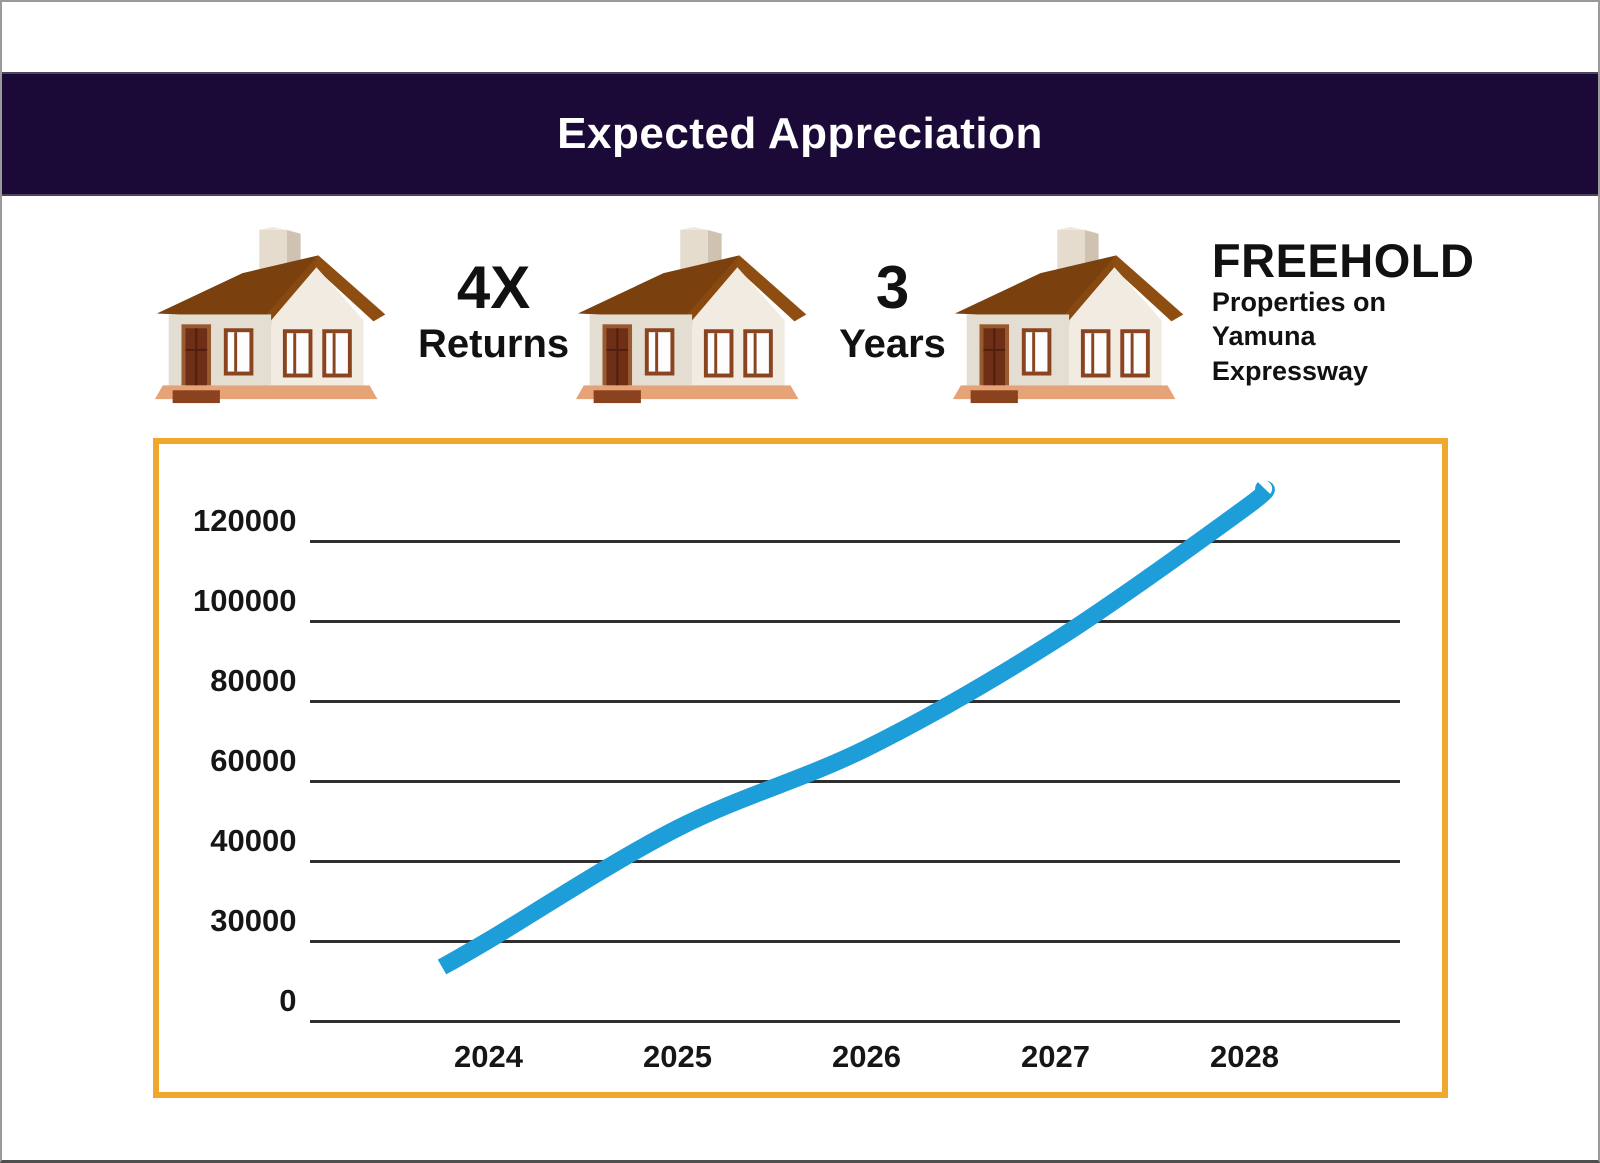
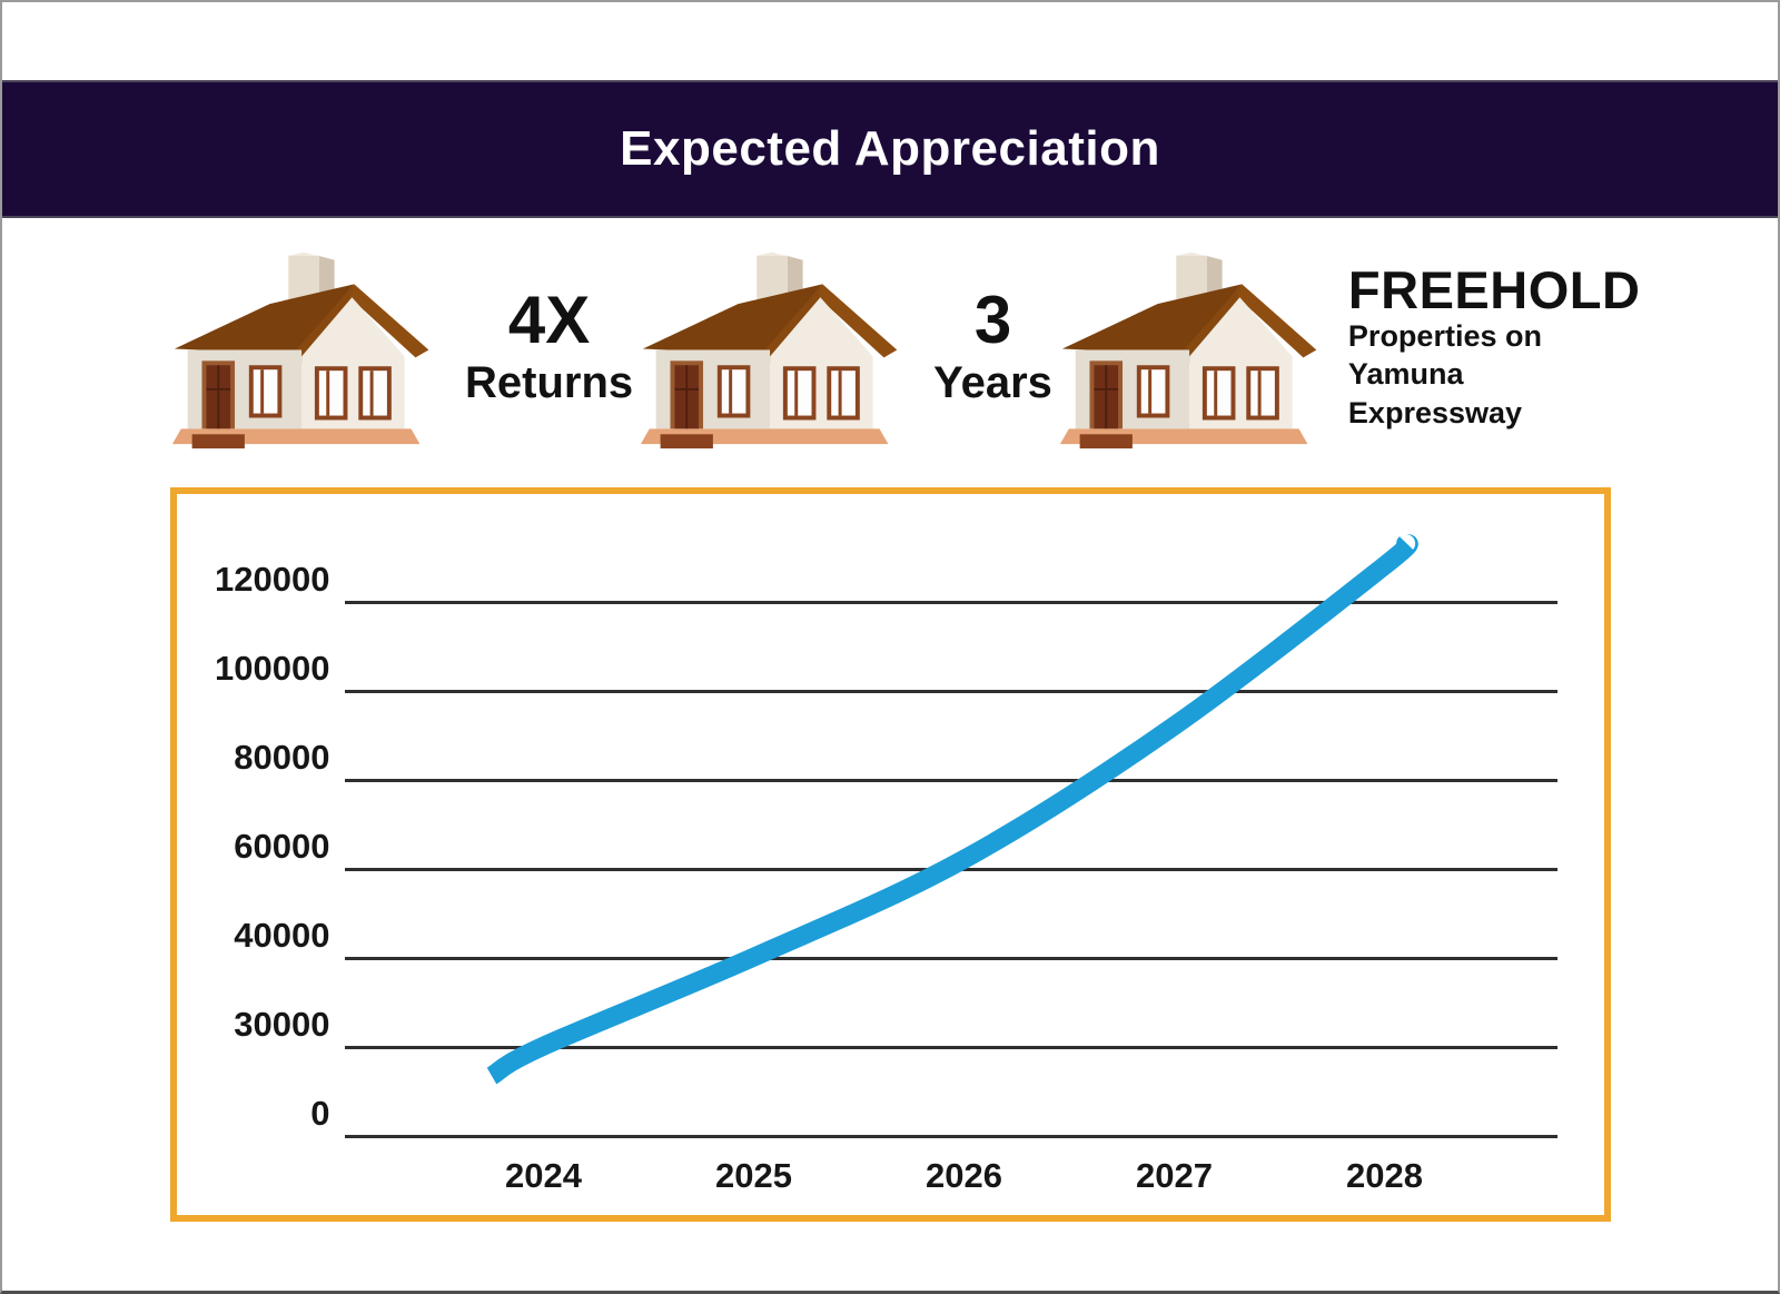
2025: 48000 -> 40000
2026: 68000 -> 62000
2027: 95000 -> 92000
